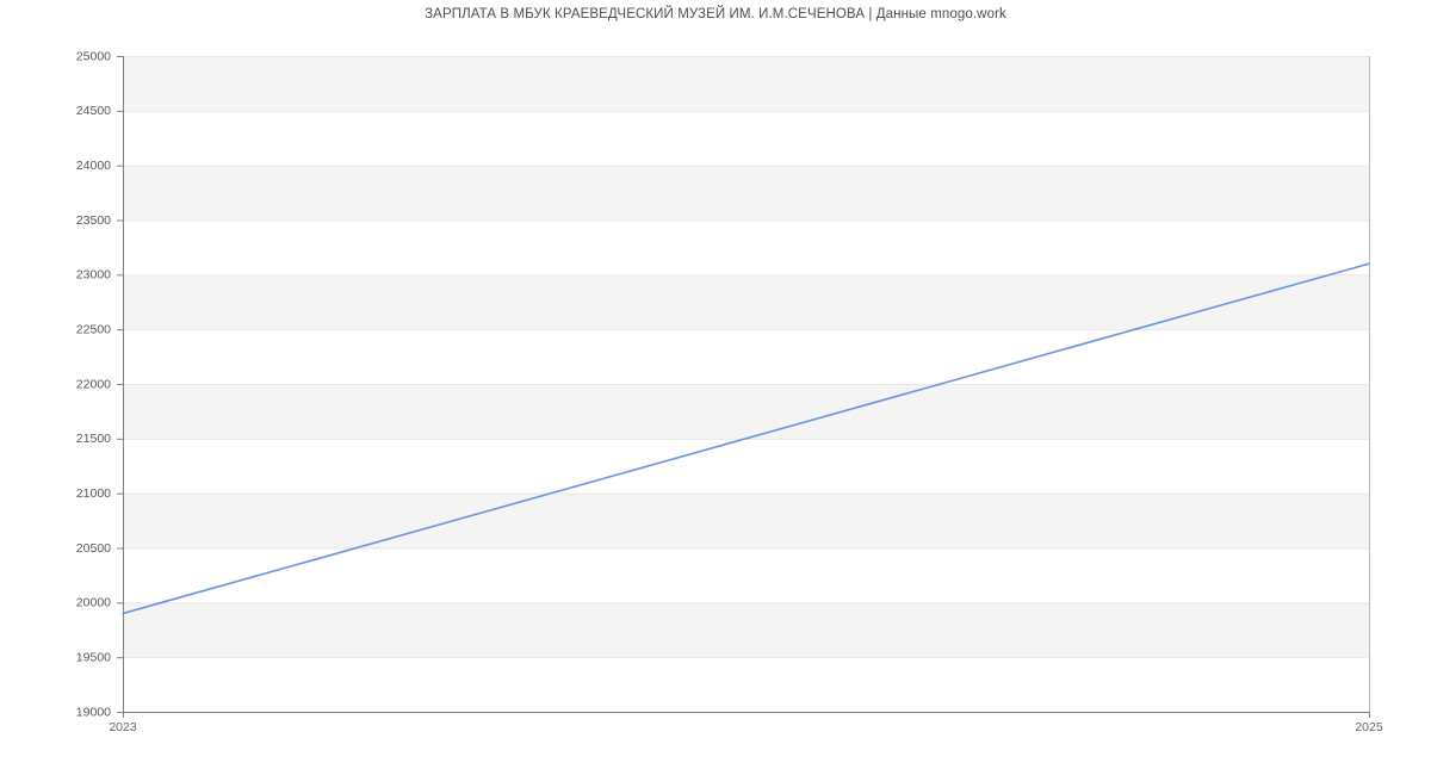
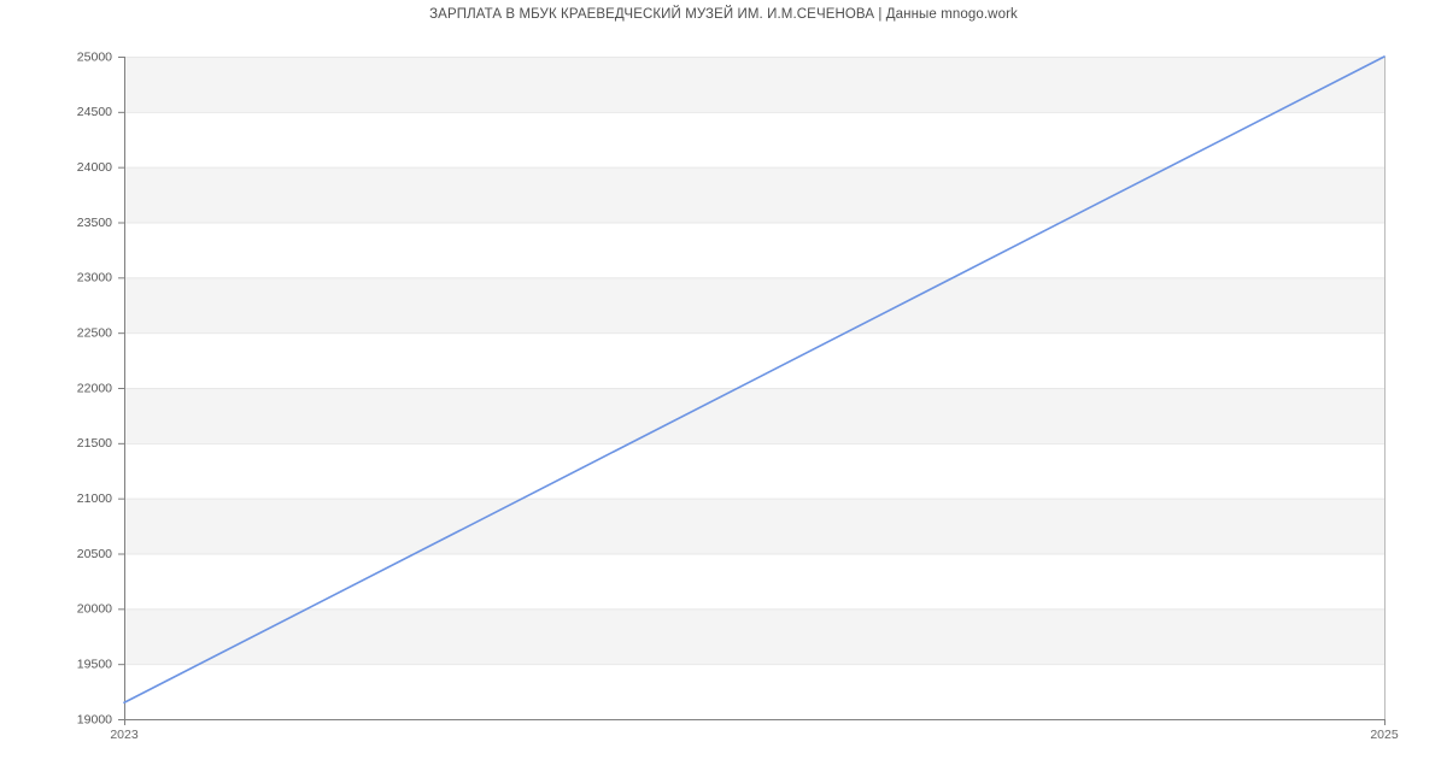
2023: 19900 -> 19200
2025: 23100 -> 25000
